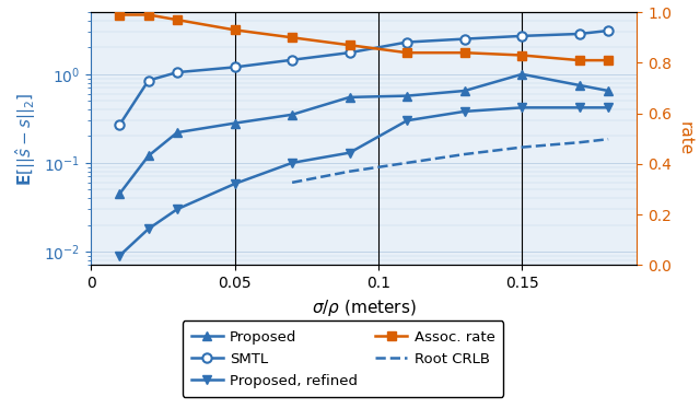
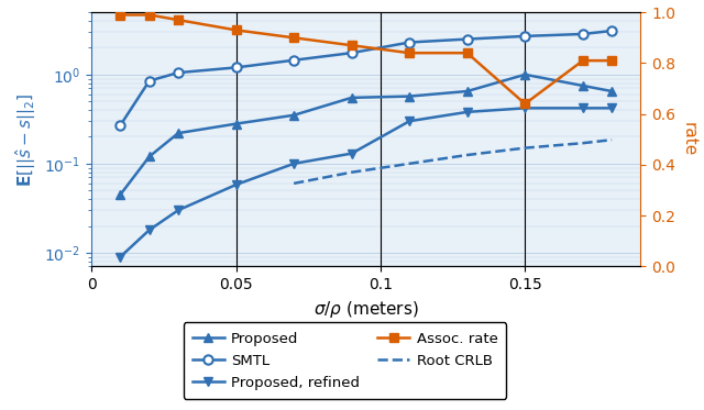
Assoc. rate/0.15: 0.83 -> 0.64
